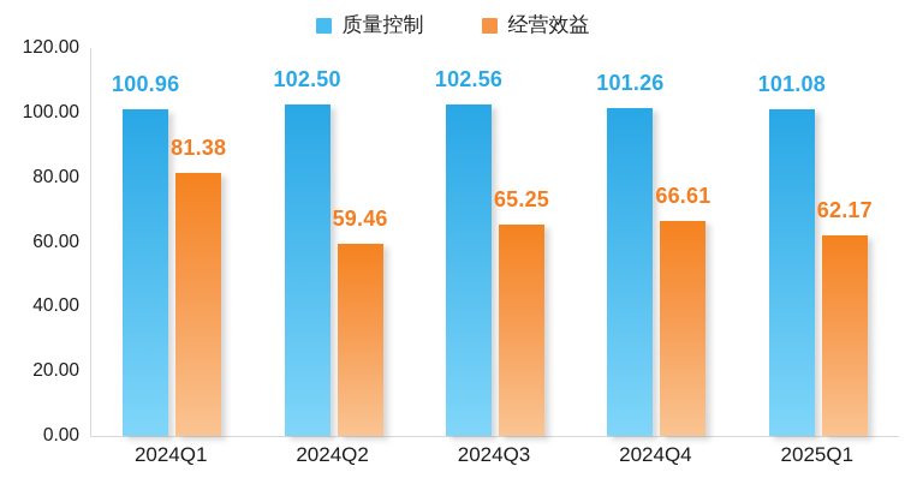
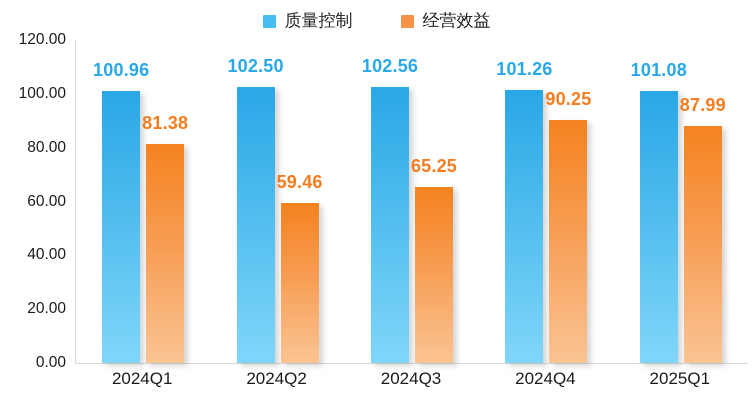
经营效益/2024Q4: 66.61 -> 90.25
经营效益/2025Q1: 62.17 -> 87.99
